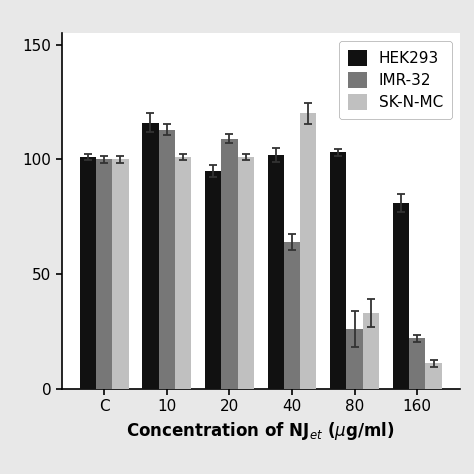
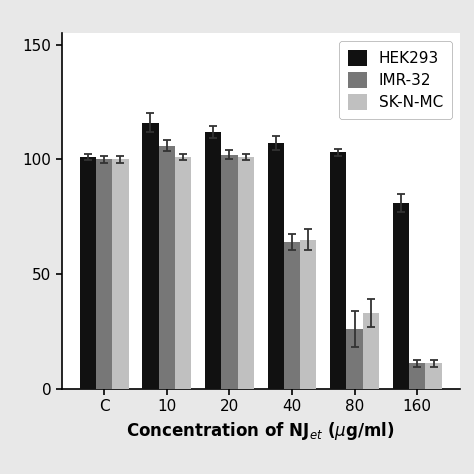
IMR-32/10: 113 -> 106
HEK293/20: 95 -> 112
IMR-32/20: 109 -> 102
HEK293/40: 102 -> 107
SK-N-MC/40: 120 -> 65
IMR-32/160: 22 -> 11
